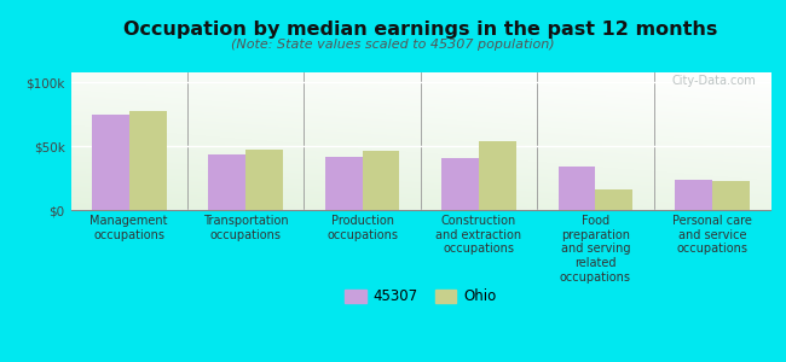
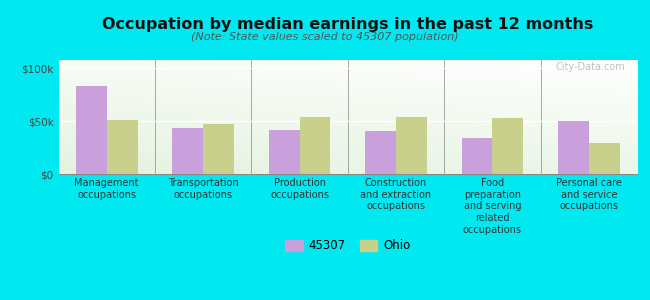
45307/Management occupations: $75k -> $83k
Ohio/Management occupations: $78k -> $51k
Ohio/Production occupations: $46k -> $54k
Ohio/Food preparation and serving related occupations: $16k -> $53k
45307/Personal care and service occupations: $24k -> $50k
Ohio/Personal care and service occupations: $23k -> $29k
